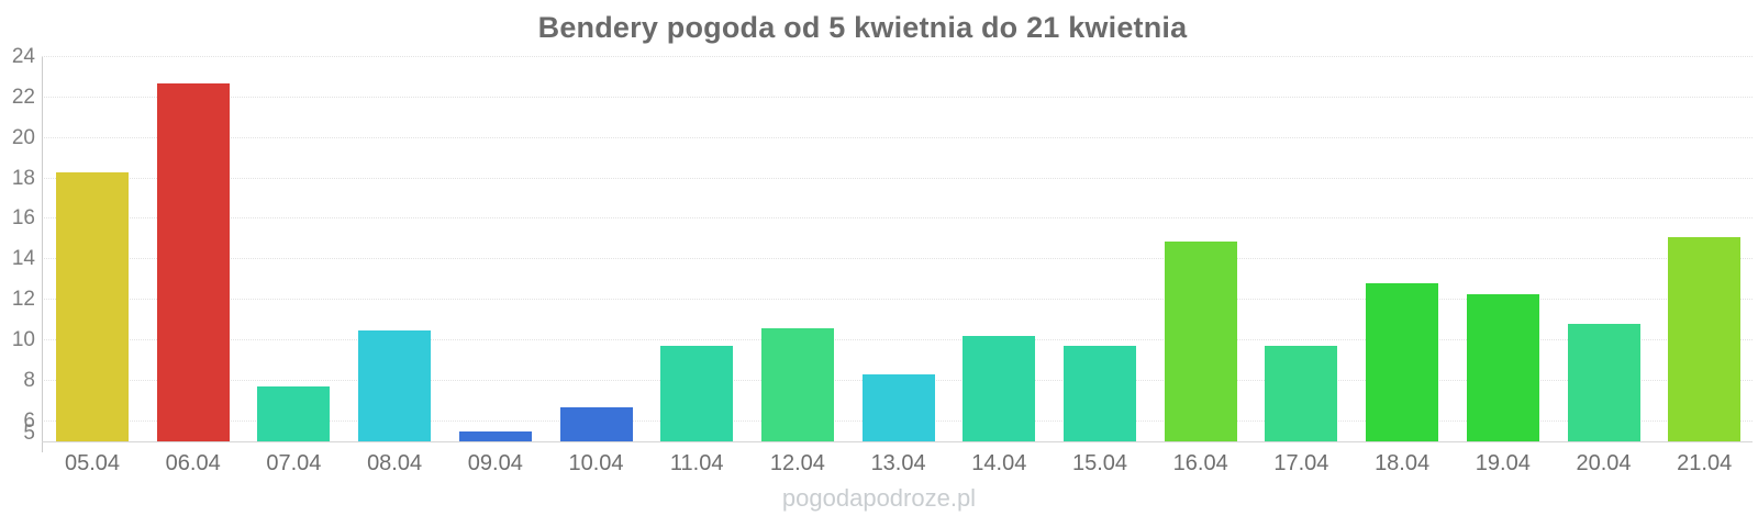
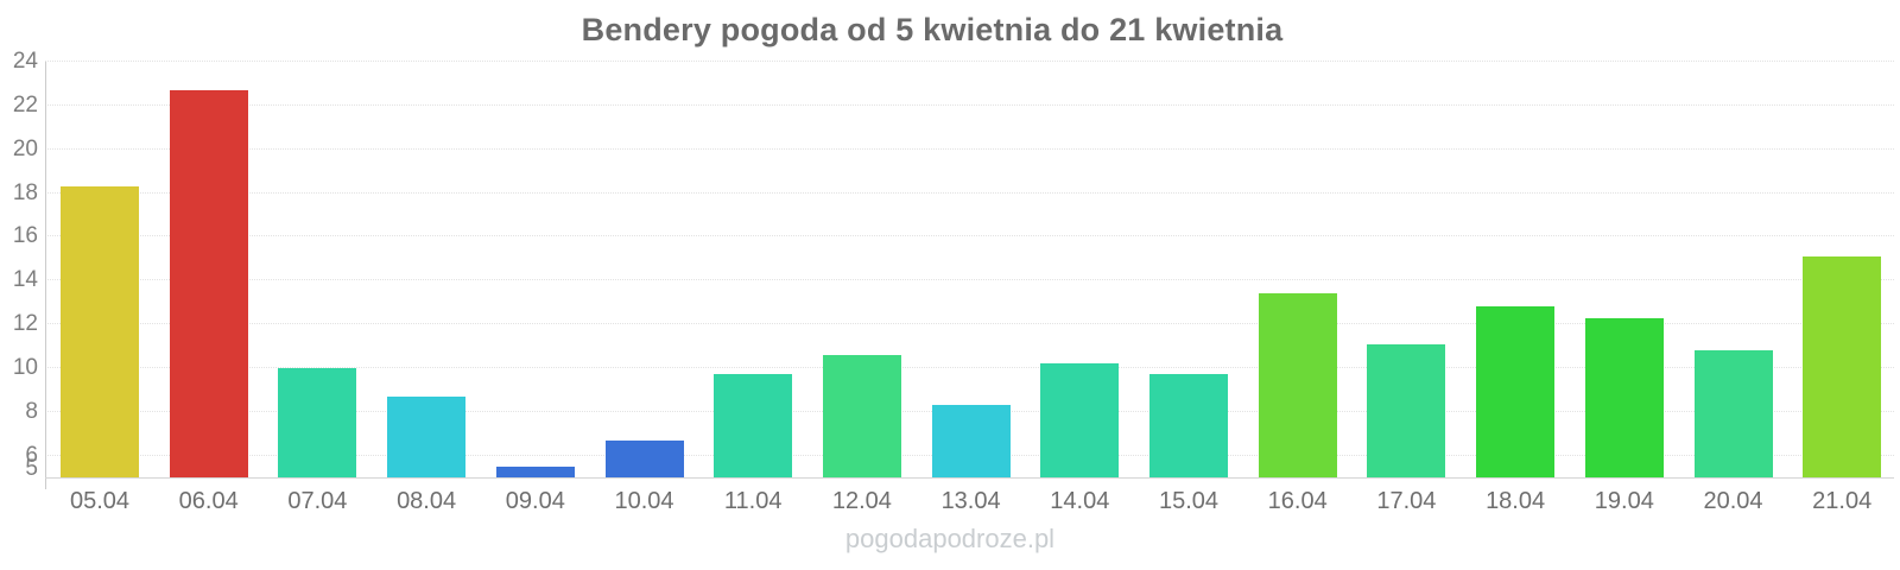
07.04: 7.7 -> 10.0
08.04: 10.5 -> 8.7
16.04: 14.9 -> 13.4
17.04: 9.7 -> 11.1
